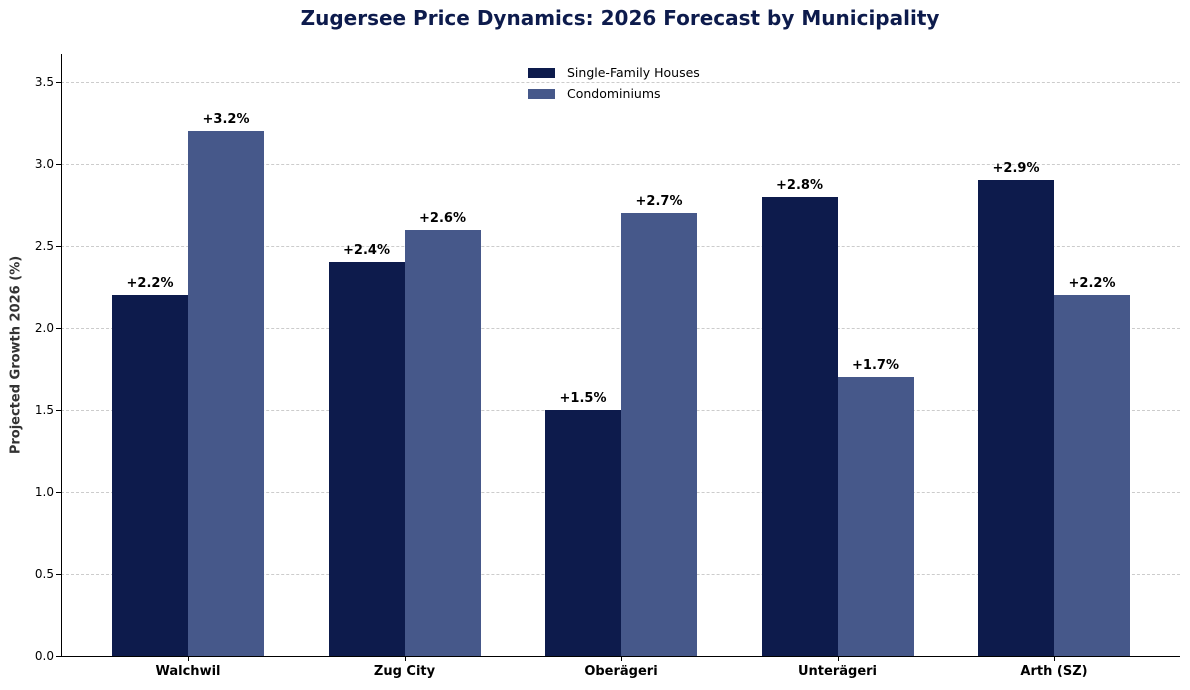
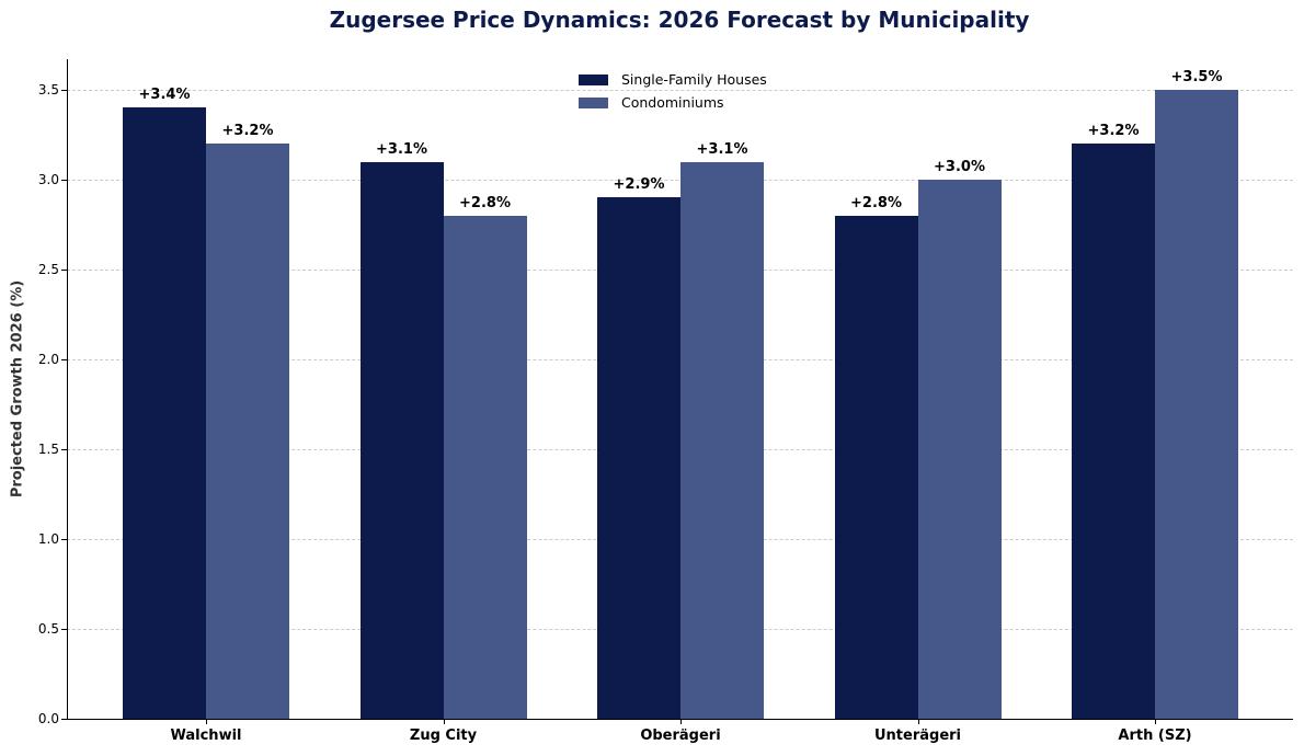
Single-Family Houses/Walchwil: +2.2% -> +3.4%
Single-Family Houses/Zug City: +2.4% -> +3.1%
Condominiums/Zug City: +2.6% -> +2.8%
Single-Family Houses/Oberägeri: +1.5% -> +2.9%
Condominiums/Oberägeri: +2.7% -> +3.1%
Condominiums/Unterägeri: +1.7% -> +3.0%
Single-Family Houses/Arth (SZ): +2.9% -> +3.2%
Condominiums/Arth (SZ): +2.2% -> +3.5%
